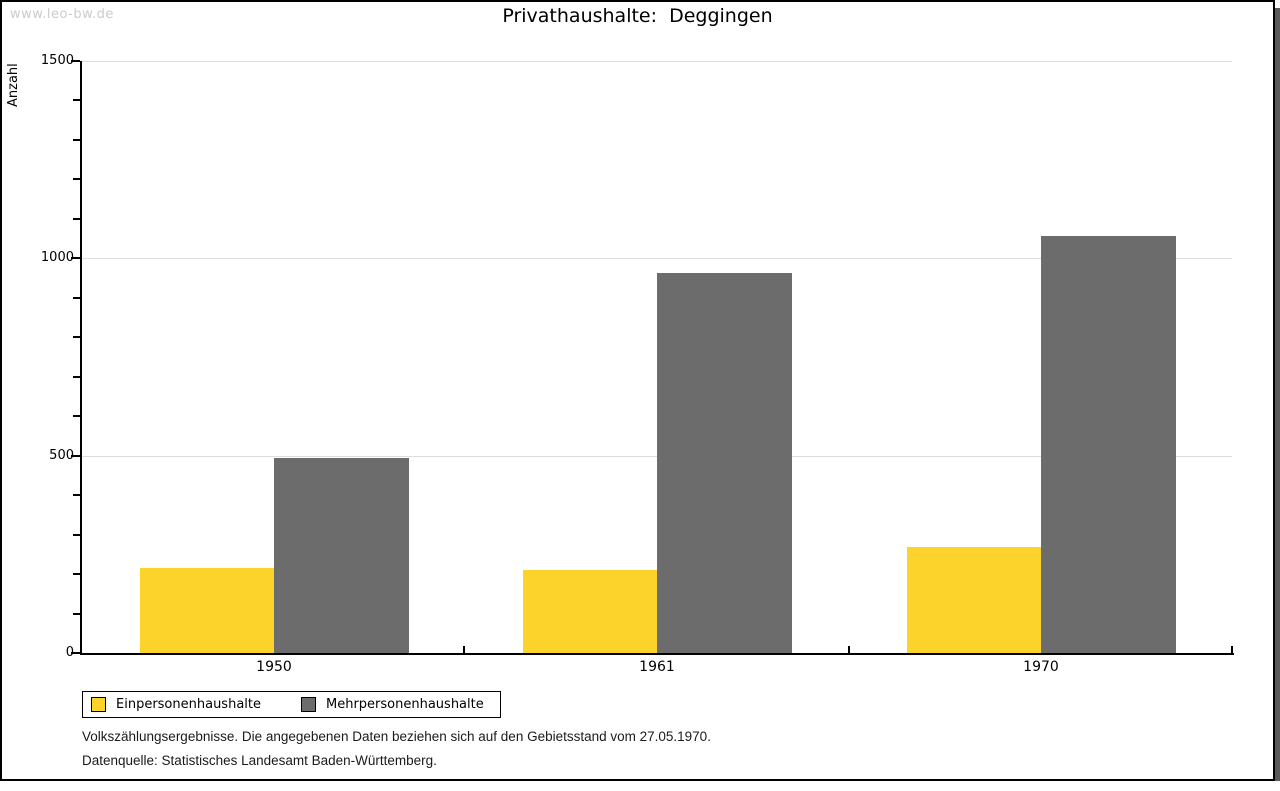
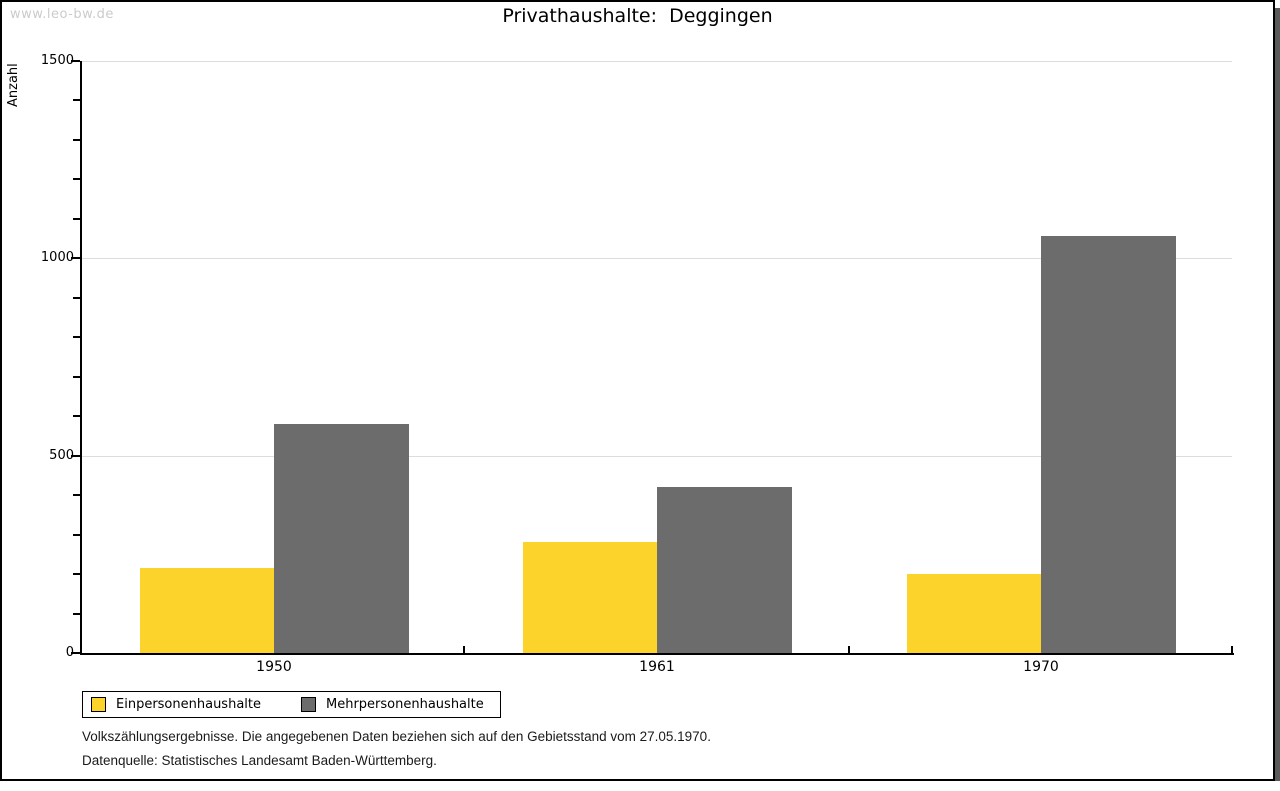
Mehrpersonenhaushalte/1950: 490 -> 580
Einpersonenhaushalte/1961: 210 -> 280
Mehrpersonenhaushalte/1961: 960 -> 420
Einpersonenhaushalte/1970: 270 -> 200
